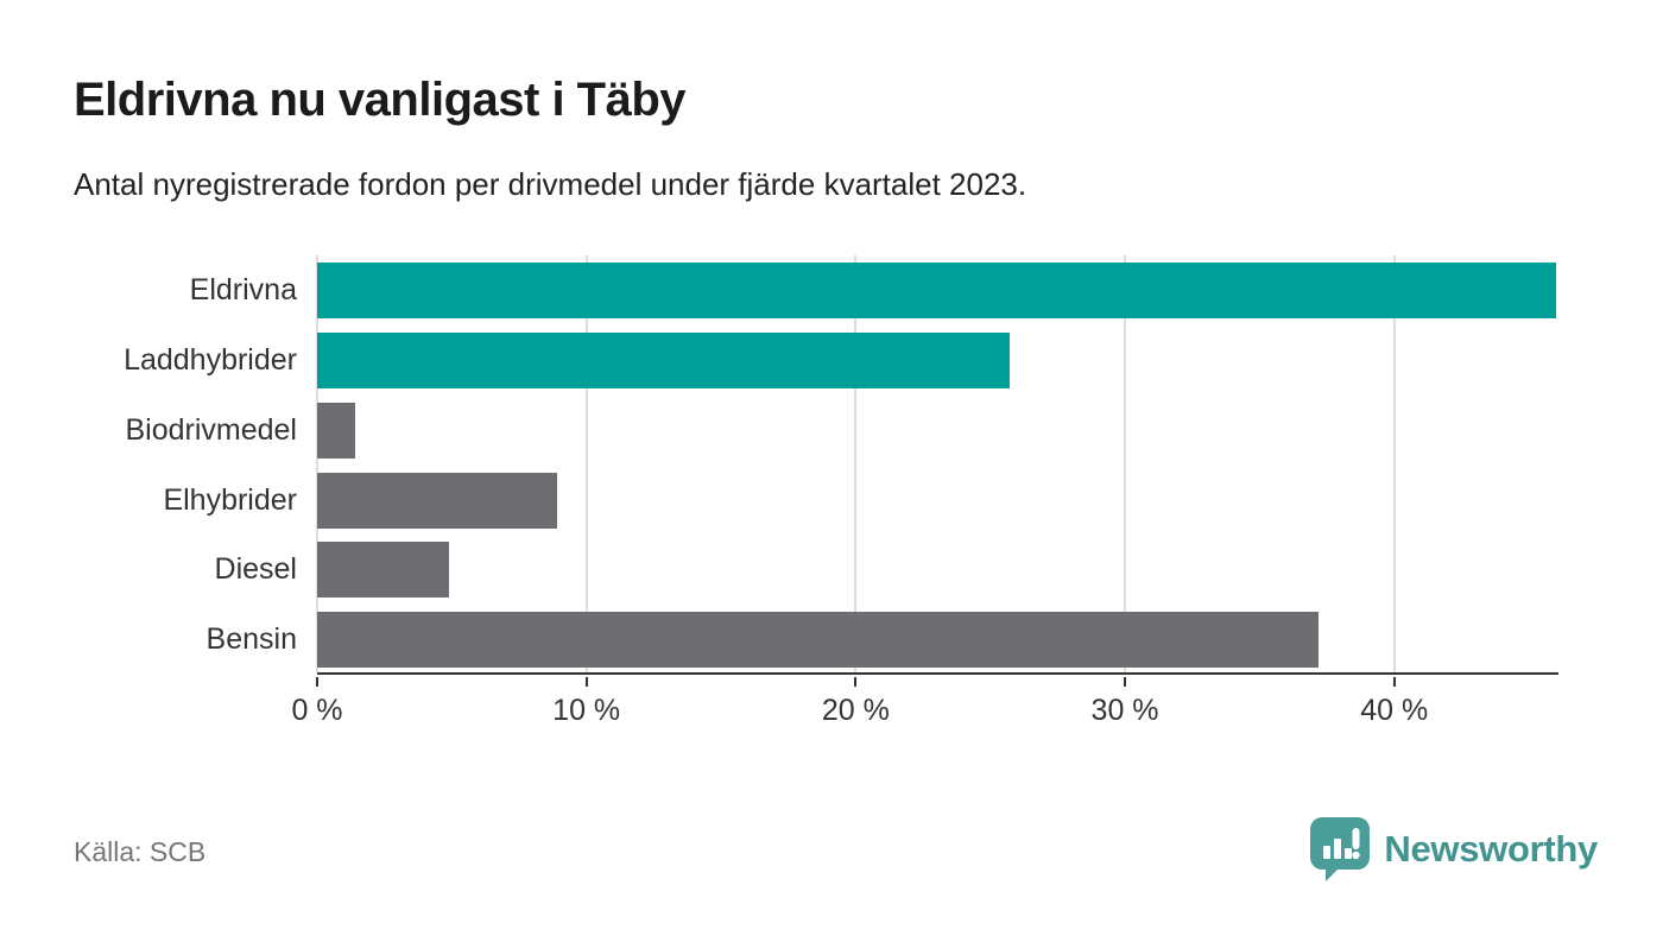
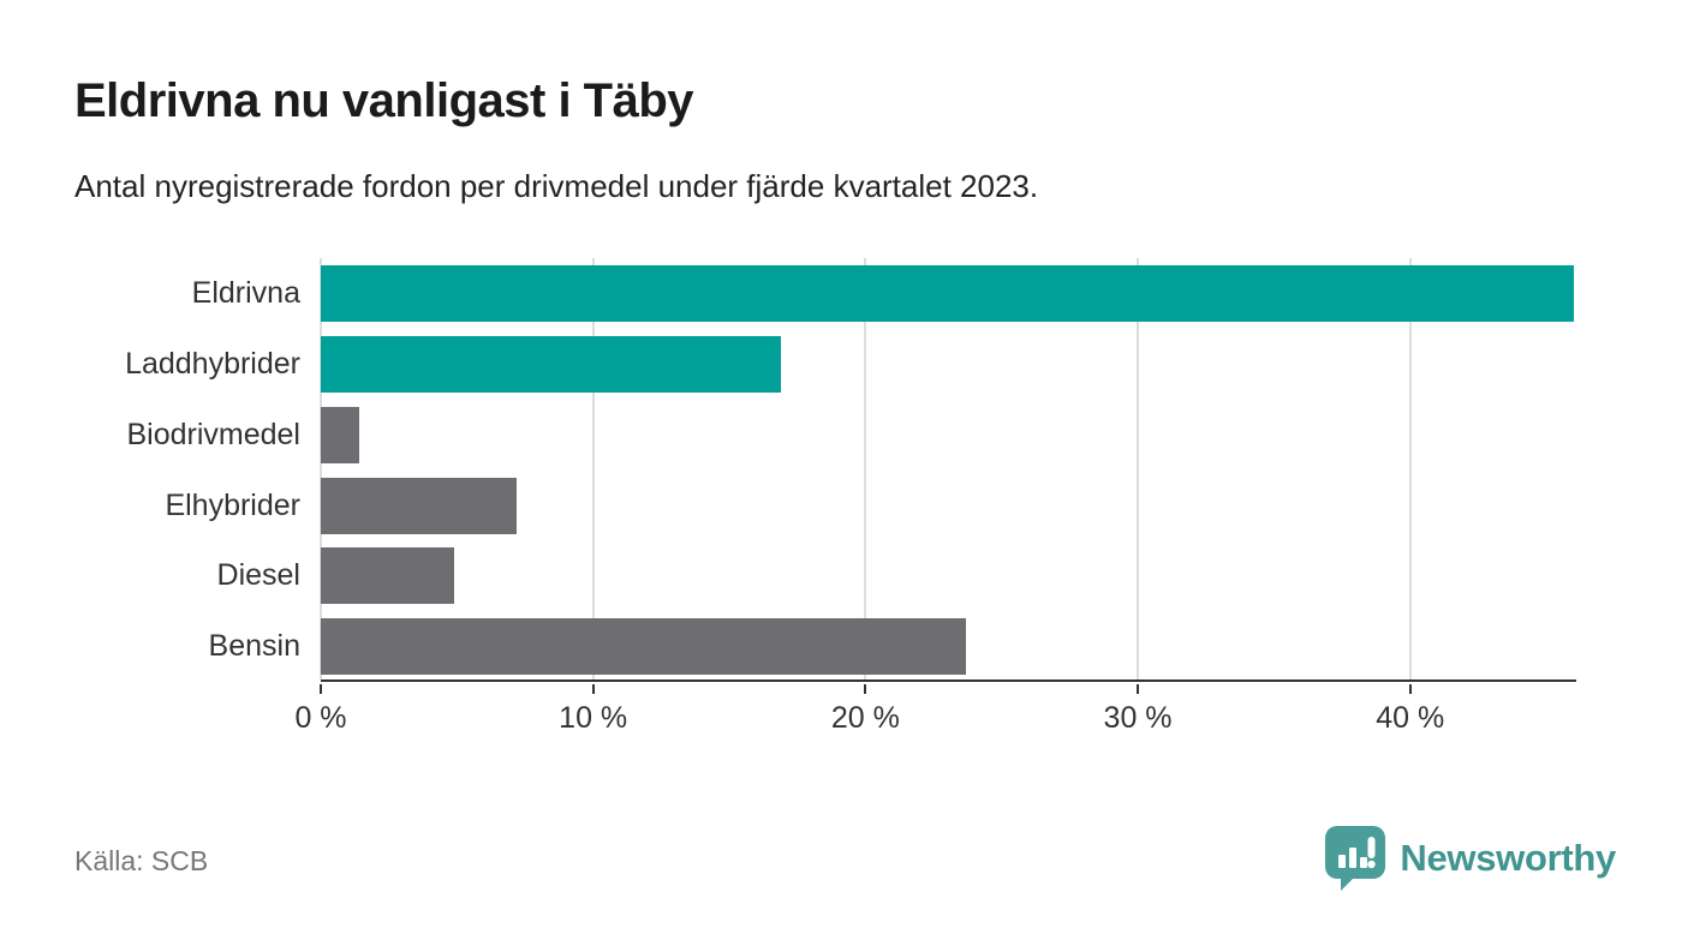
Laddhybrider: 25.7% -> 16.9%
Elhybrider: 8.9% -> 7.2%
Bensin: 37.2% -> 23.7%
